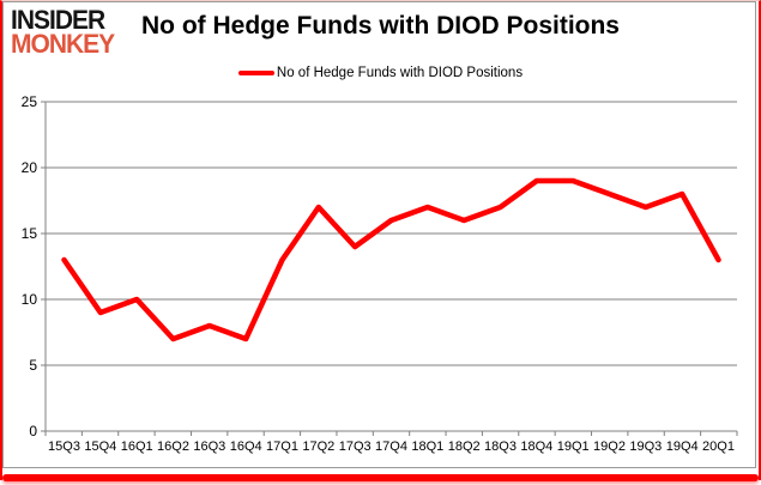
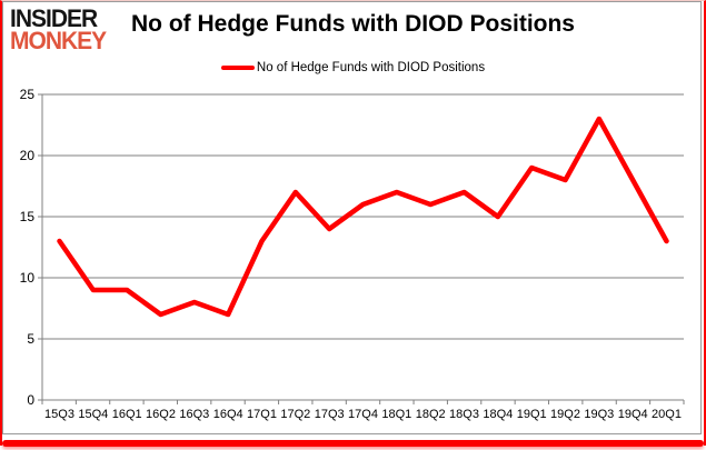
16Q1: 10 -> 9
18Q4: 19 -> 15
19Q3: 17 -> 23
